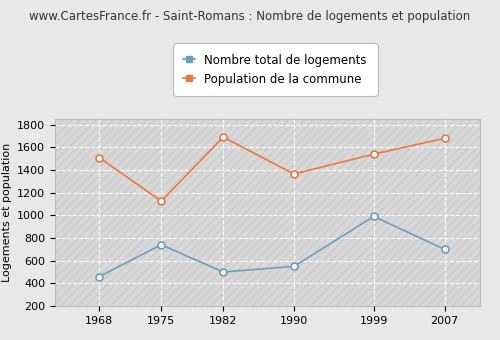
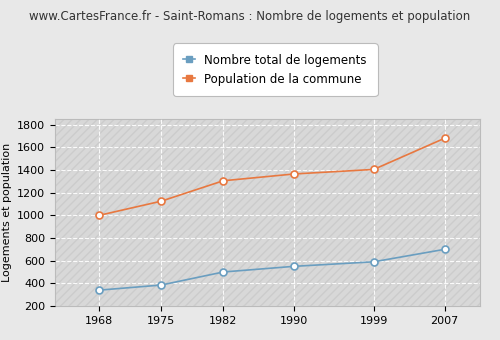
Nombre total de logements/1968: 460 -> 340
Population de la commune/1968: 1510 -> 1000
Nombre total de logements/1975: 740 -> 380
Population de la commune/1982: 1690 -> 1300
Nombre total de logements/1999: 990 -> 590
Population de la commune/1999: 1540 -> 1400
